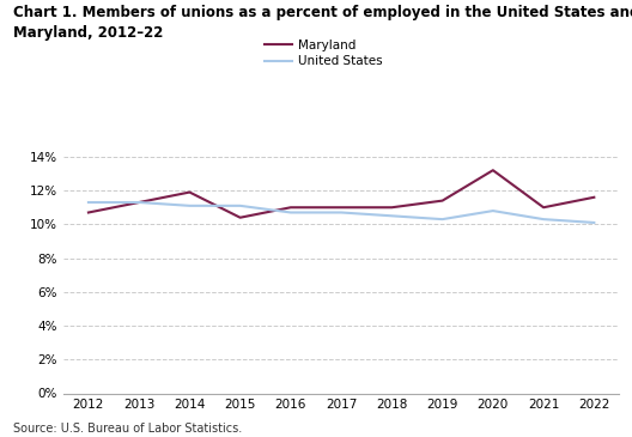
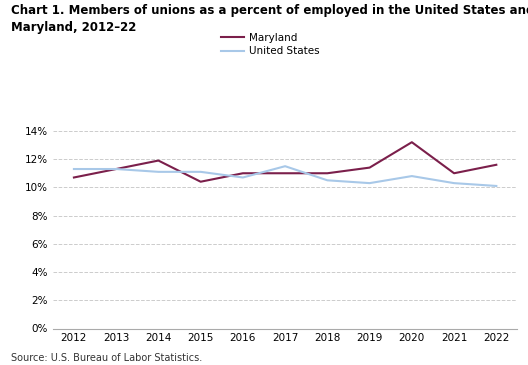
United States/2017: 10.7% -> 11.5%
